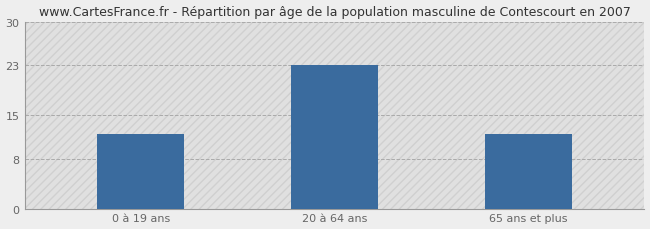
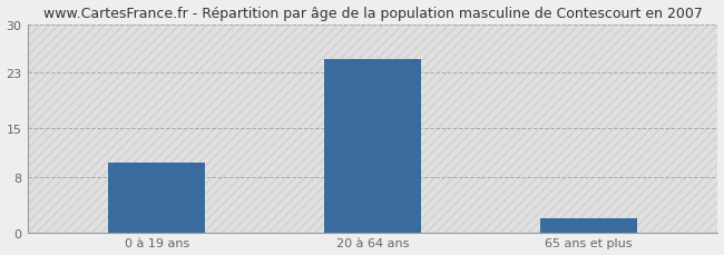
0 à 19 ans: 12 -> 10
20 à 64 ans: 23 -> 25
65 ans et plus: 12 -> 2
